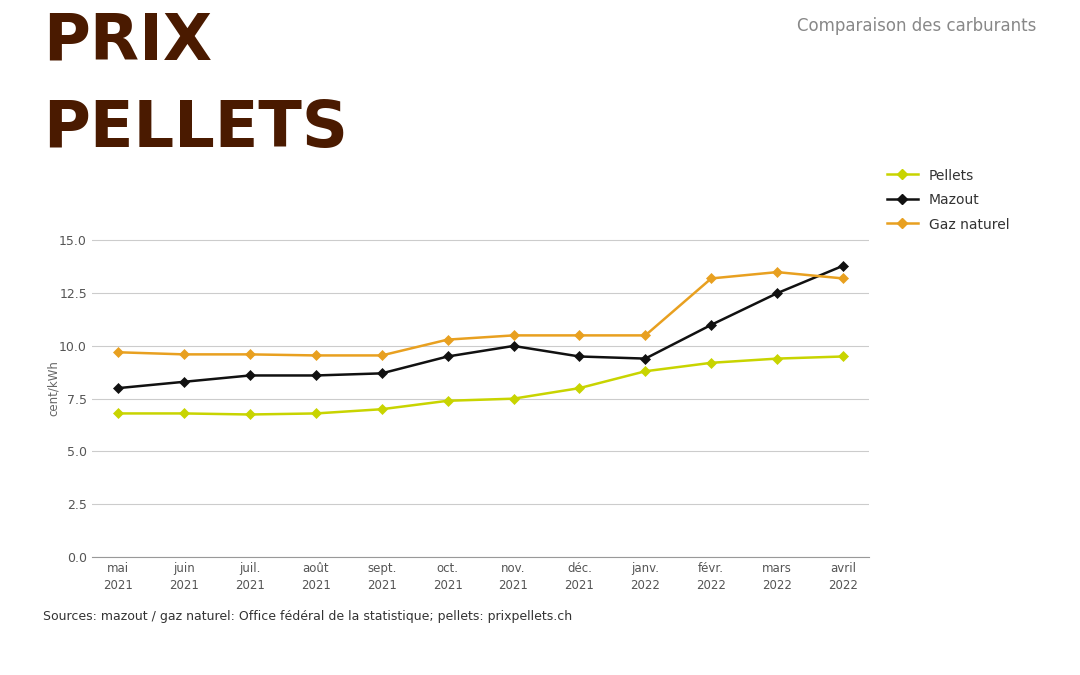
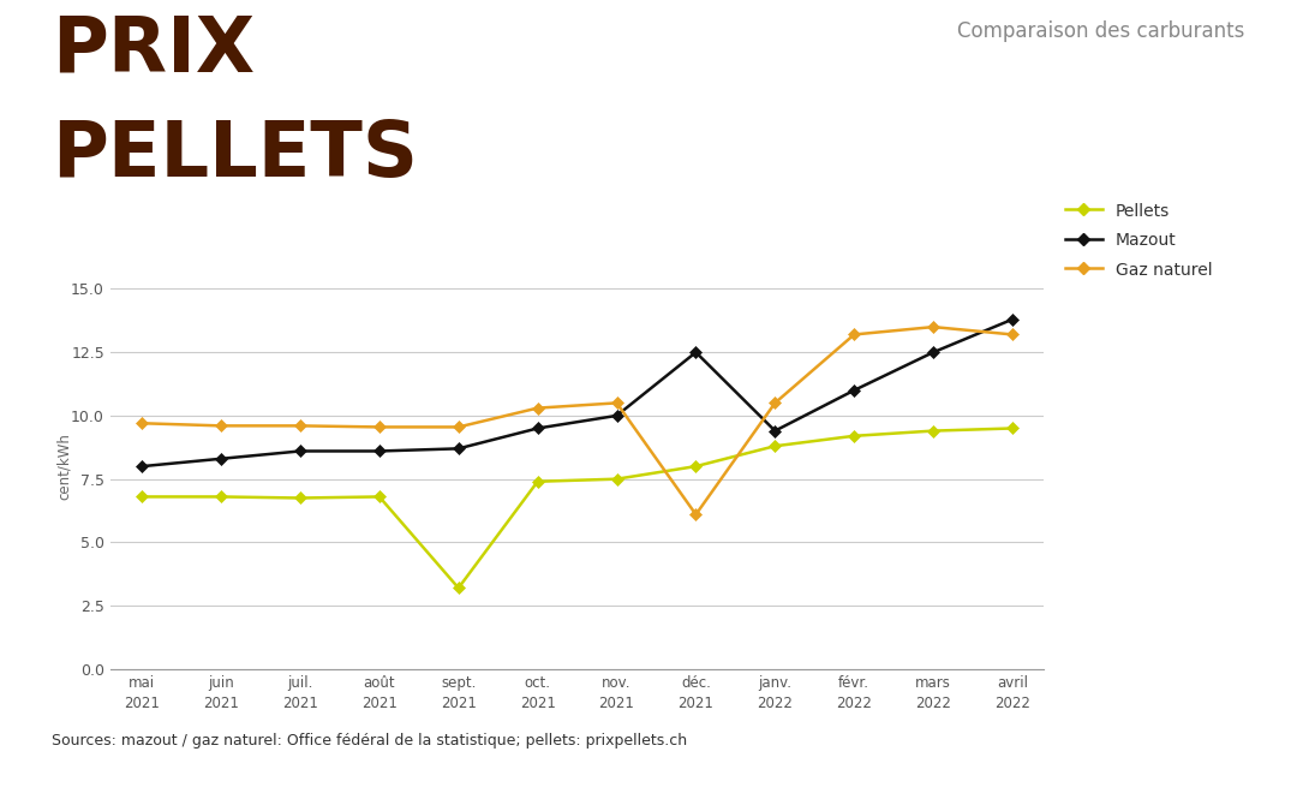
Pellets/sept. 2021: 7.00 -> 3.20
Mazout/déc. 2021: 9.5 -> 12.5
Gaz naturel/déc. 2021: 10.50 -> 6.10
